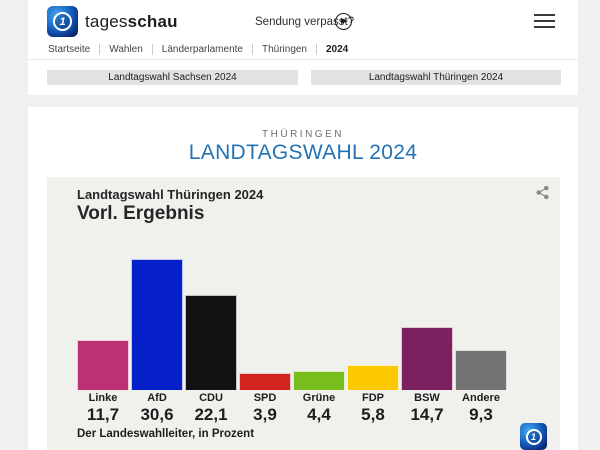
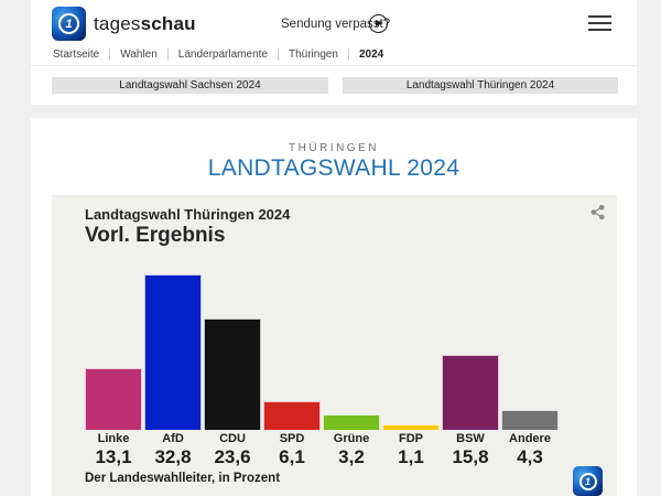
Linke: 11,7 -> 13,1
AfD: 30,6 -> 32,8
CDU: 22,1 -> 23,6
SPD: 3,9 -> 6,1
Grüne: 4,4 -> 3,2
FDP: 5,8 -> 1,1
BSW: 14,7 -> 15,8
Andere: 9,3 -> 4,3
